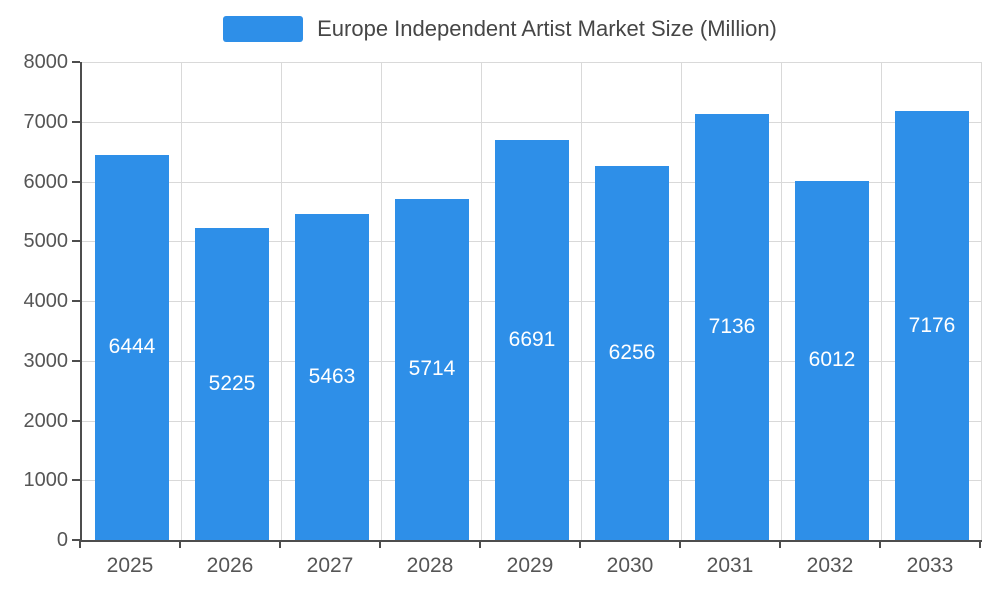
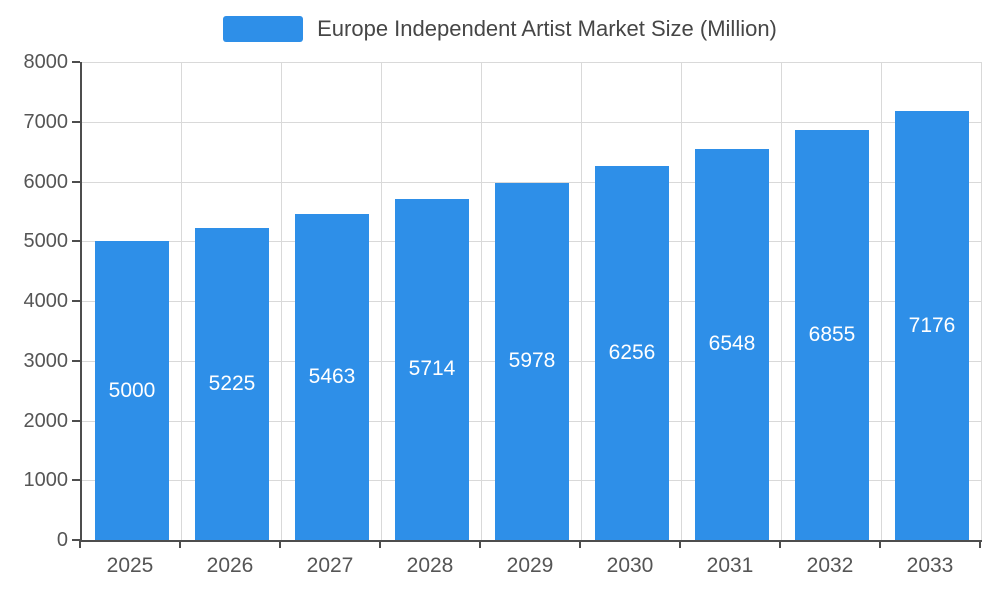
2025: 6444 -> 5000
2029: 6691 -> 5978
2031: 7136 -> 6548
2032: 6012 -> 6855
